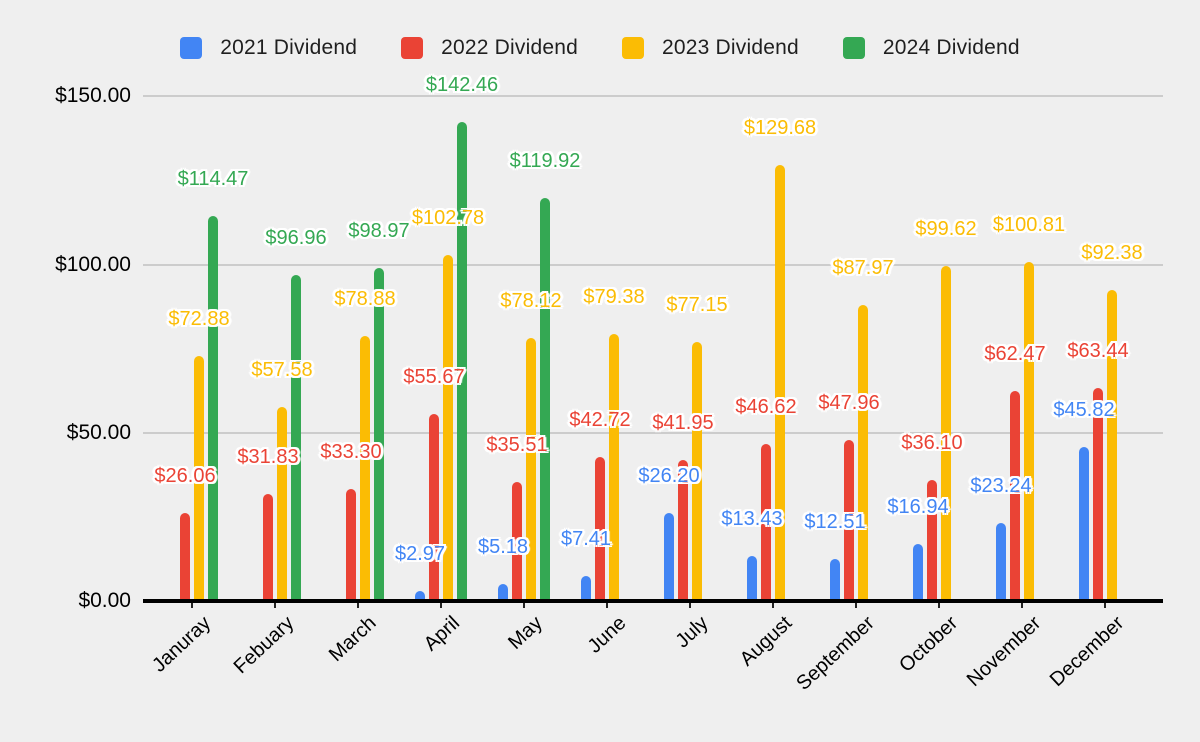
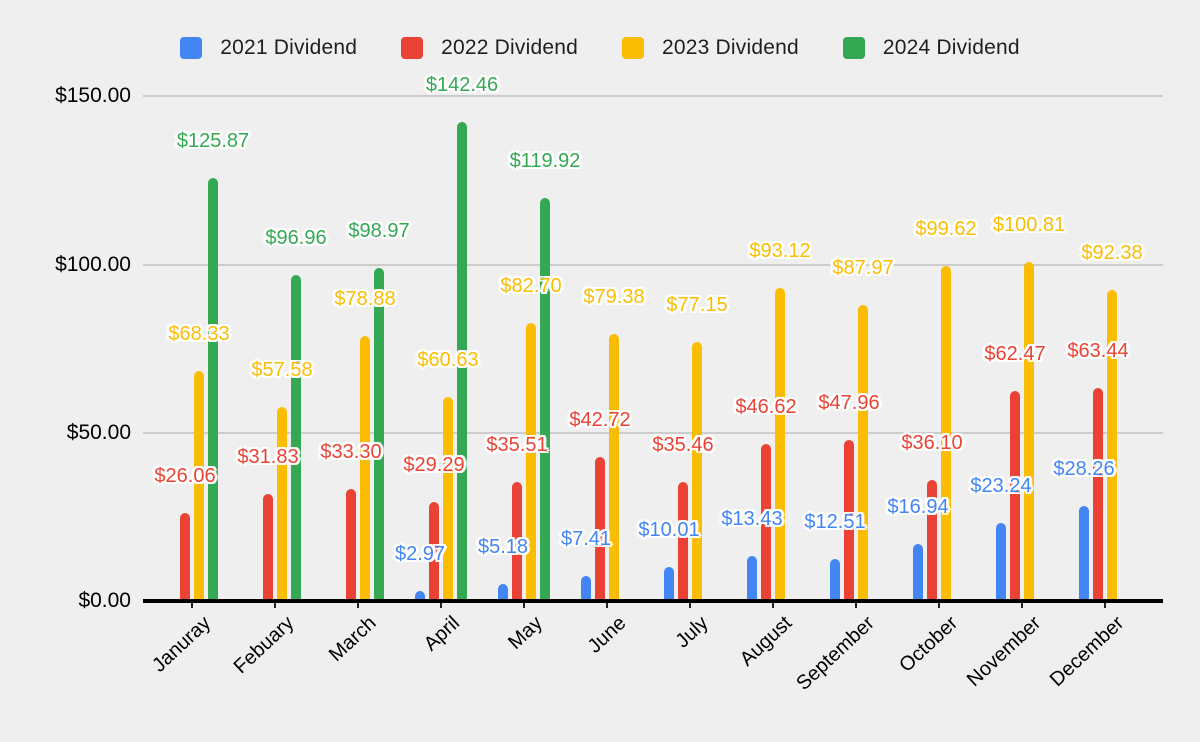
2023 Dividend/Januray: $72.88 -> $68.33
2024 Dividend/Januray: $114.47 -> $125.87
2022 Dividend/April: $55.67 -> $29.29
2023 Dividend/April: $102.78 -> $60.63
2023 Dividend/May: $78.12 -> $82.70
2021 Dividend/July: $26.20 -> $10.01
2022 Dividend/July: $41.95 -> $35.46
2023 Dividend/August: $129.68 -> $93.12
2021 Dividend/December: $45.82 -> $28.26
